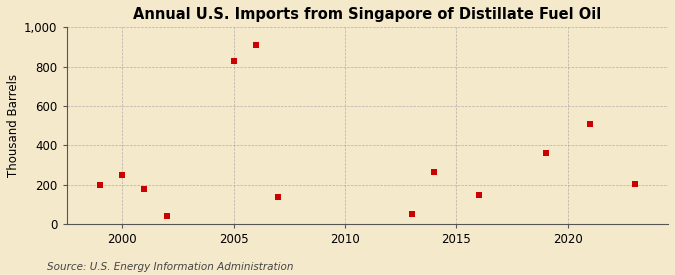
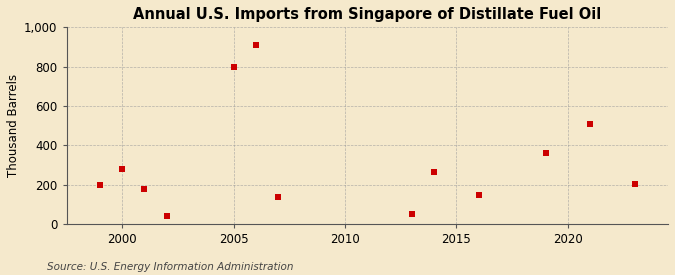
2000: 250 -> 280
2005: 830 -> 800
